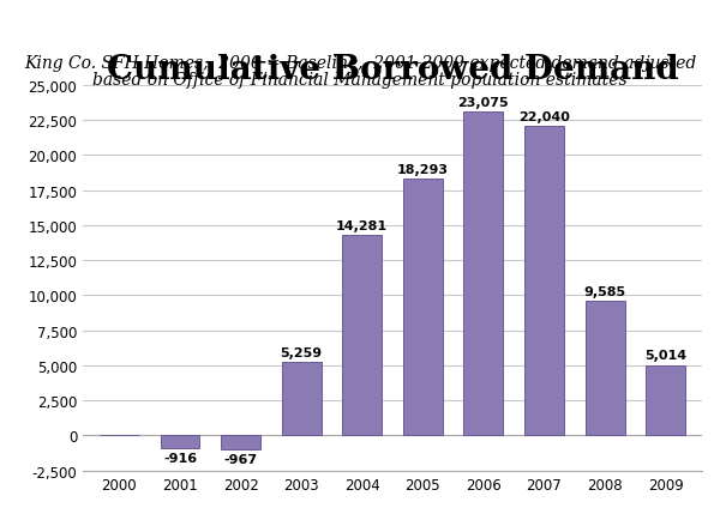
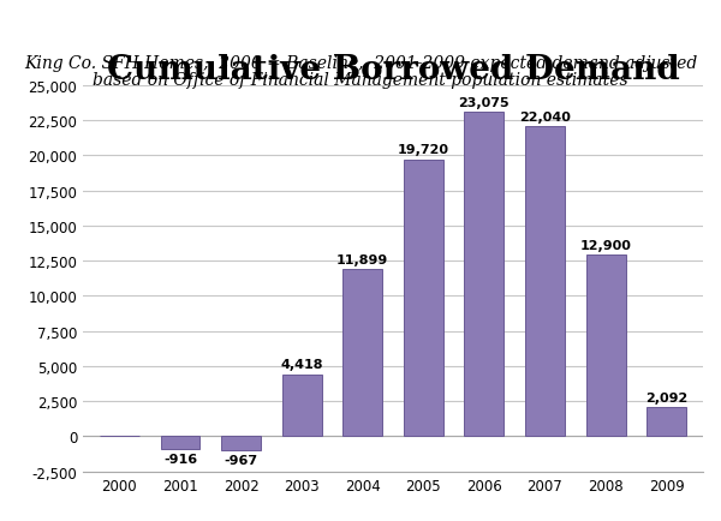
2003: 5,259 -> 4,418
2004: 14,281 -> 11,899
2005: 18,293 -> 19,720
2008: 9,585 -> 12,900
2009: 5,014 -> 2,092
